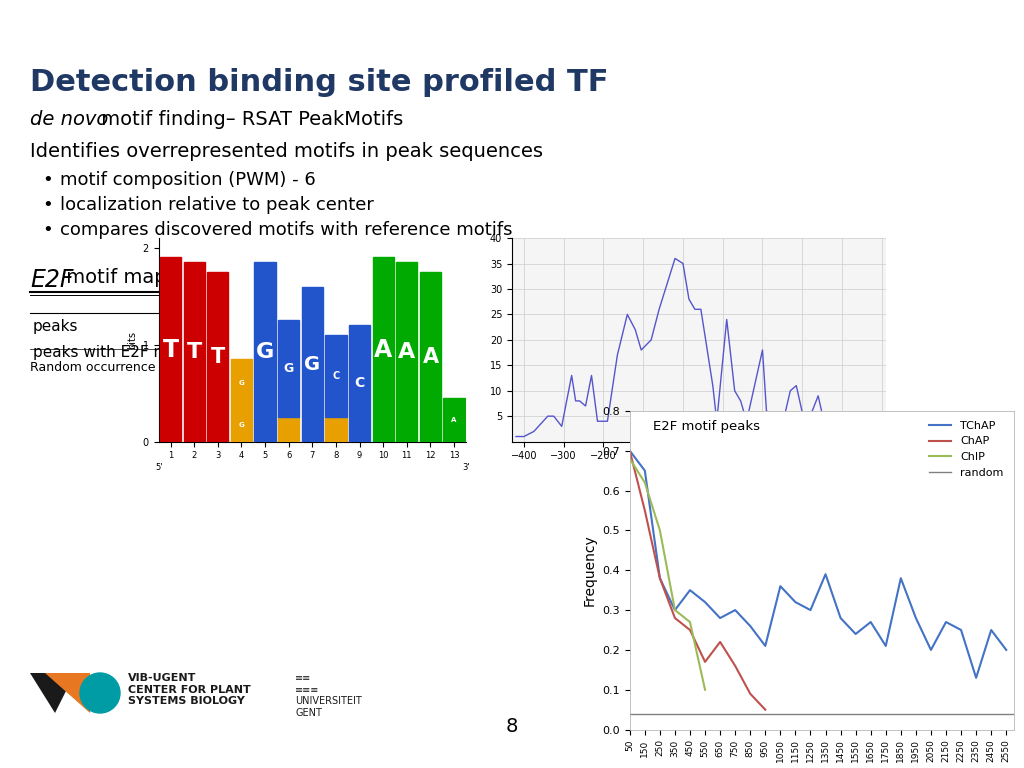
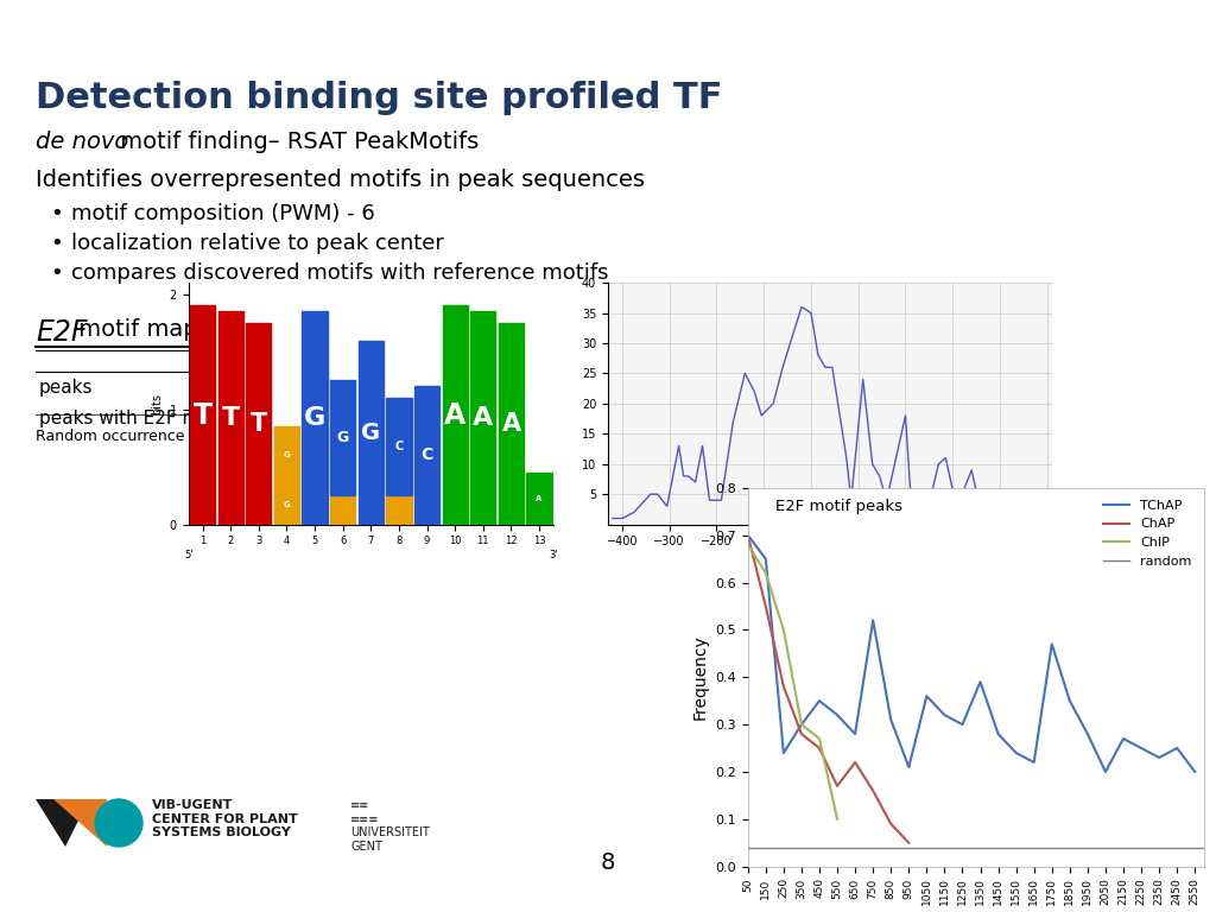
TChAP/250: 0.38 -> 0.24
TChAP/750: 0.30 -> 0.52
TChAP/850: 0.26 -> 0.31
TChAP/1650: 0.27 -> 0.22
TChAP/1750: 0.21 -> 0.47
TChAP/1850: 0.38 -> 0.35
TChAP/2350: 0.13 -> 0.23
